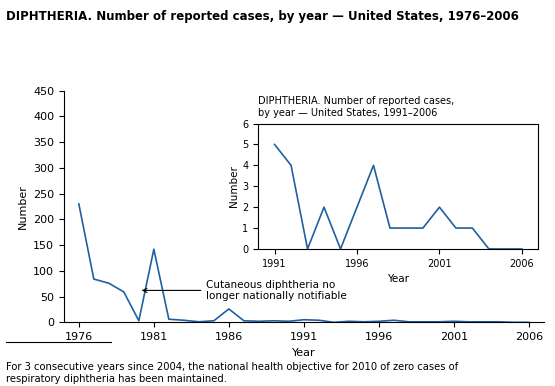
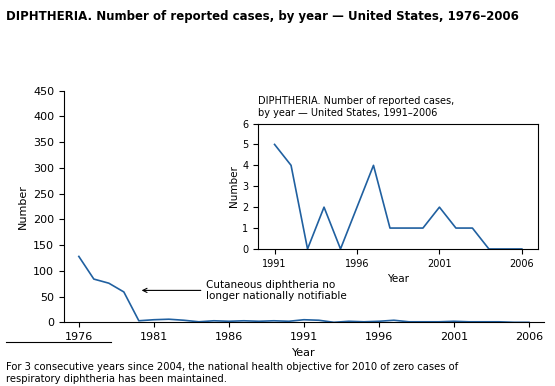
1976: 230 -> 128
1981: 142 -> 5
1986: 26 -> 2
